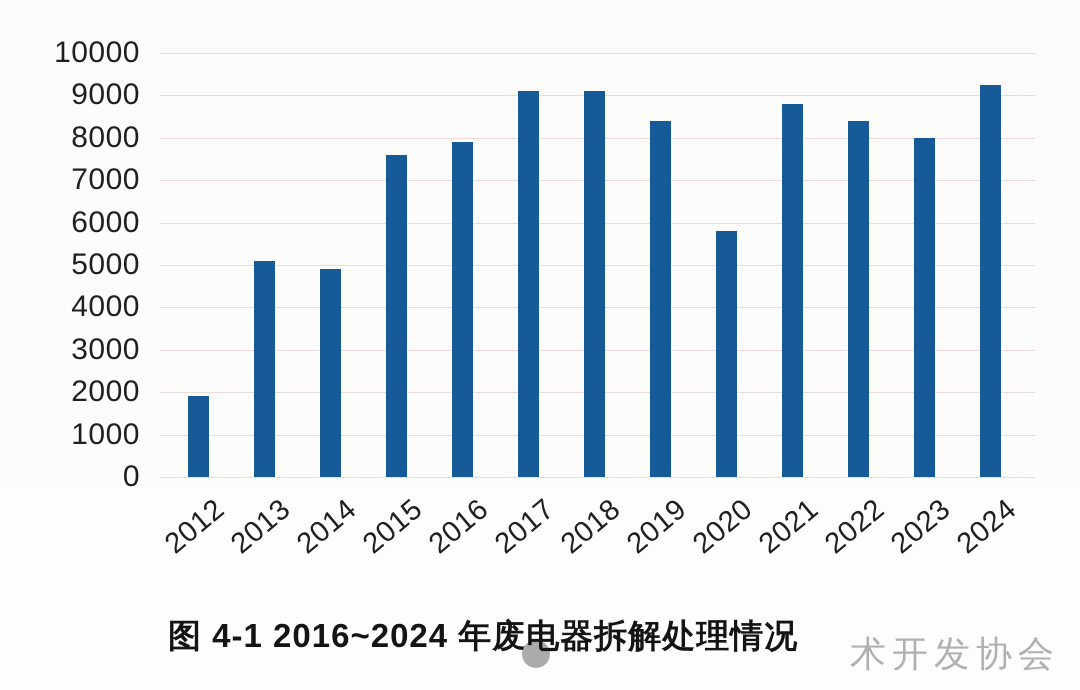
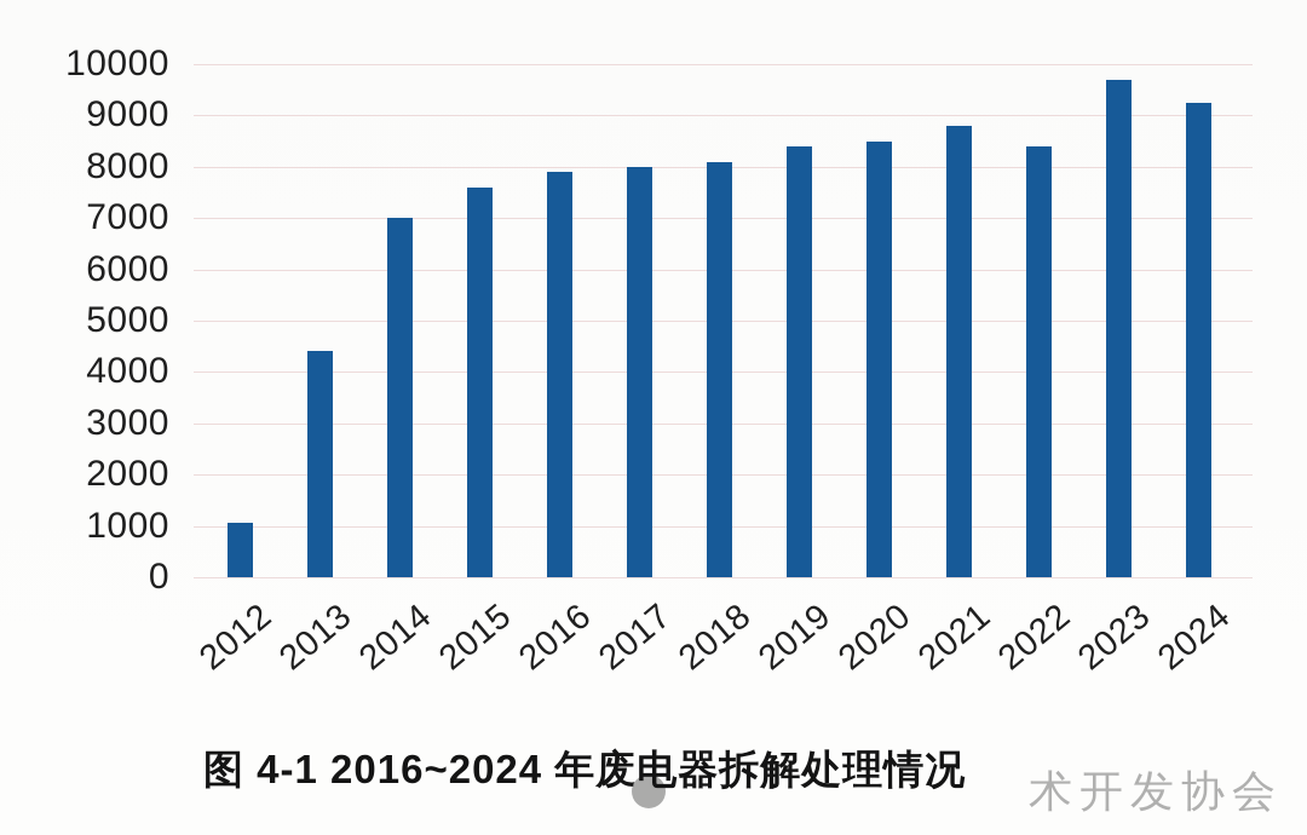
2012: 1900 -> 1000
2013: 5100 -> 4400
2014: 4900 -> 7000
2017: 9100 -> 8000
2018: 9100 -> 8100
2020: 5800 -> 8500
2023: 8000 -> 9700
